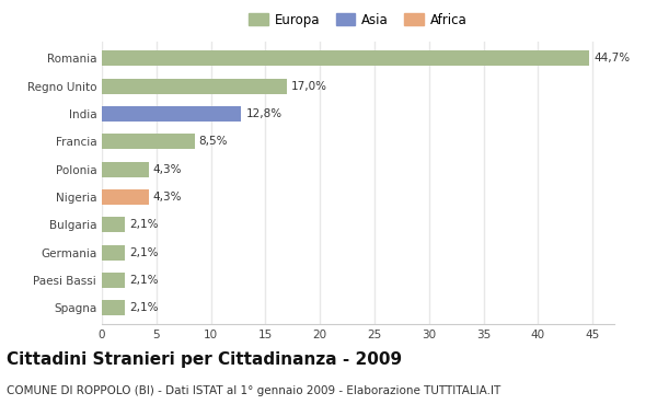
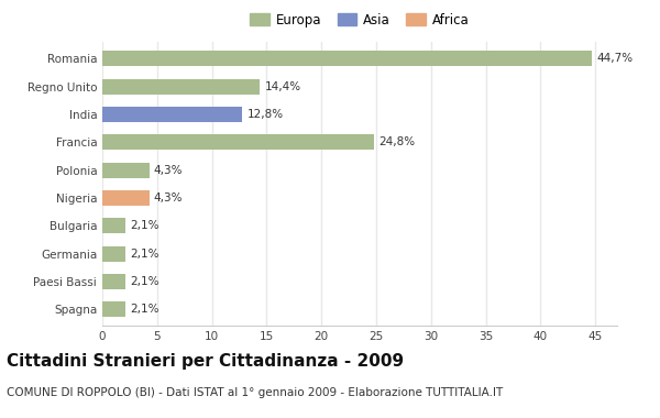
Regno Unito: 17,0% -> 14,4%
Francia: 8,5% -> 24,8%
